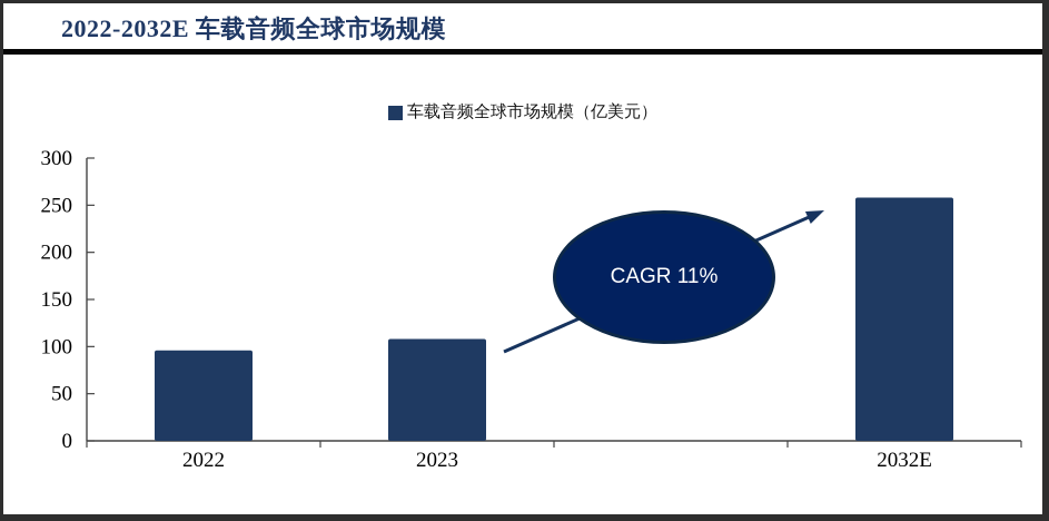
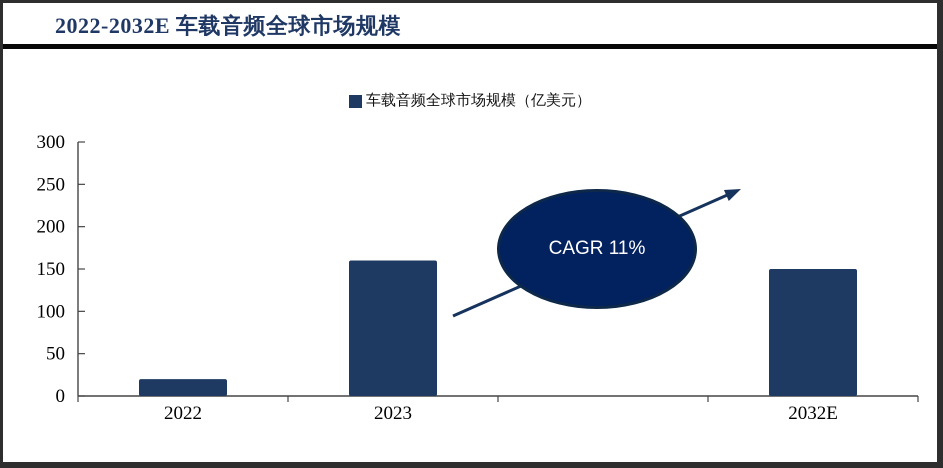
2022: 100 -> 20
2023: 110 -> 160
2032E: 260 -> 150
